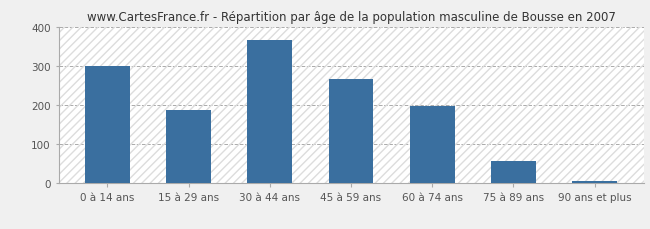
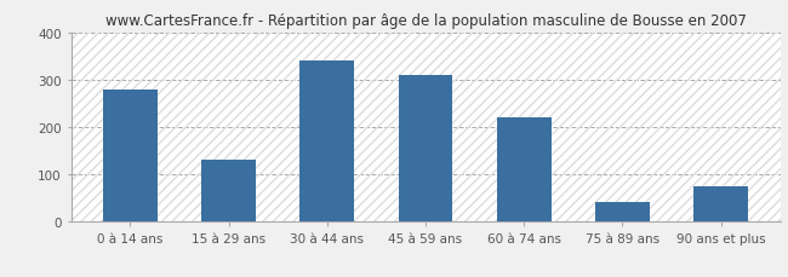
0 à 14 ans: 300 -> 280
15 à 29 ans: 187 -> 130
30 à 44 ans: 365 -> 340
45 à 59 ans: 267 -> 310
60 à 74 ans: 197 -> 220
75 à 89 ans: 57 -> 40
90 ans et plus: 5 -> 75
